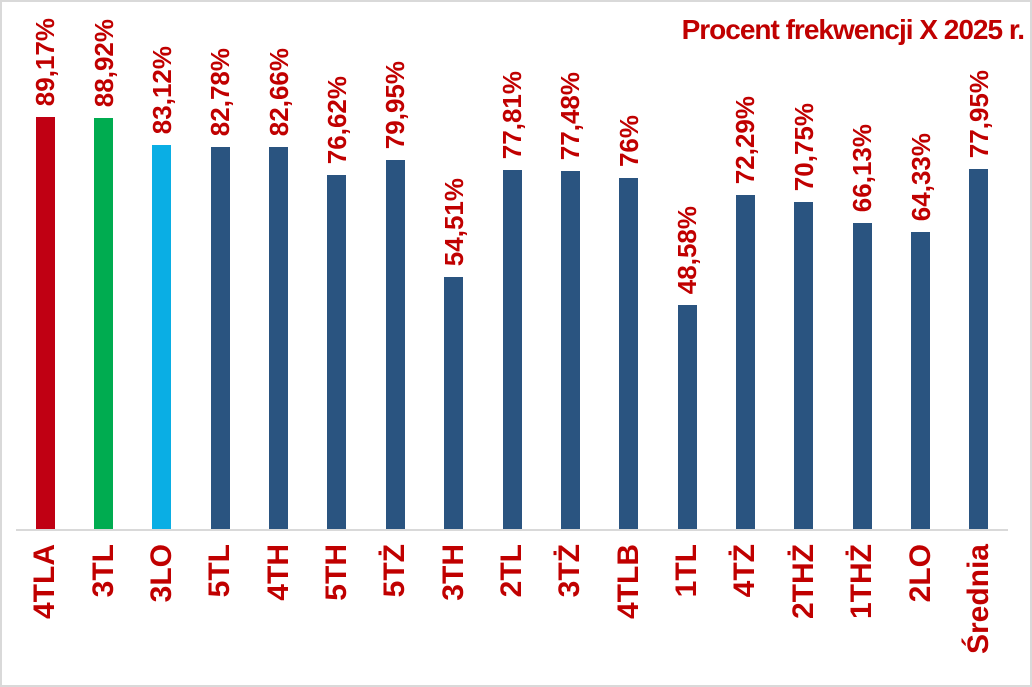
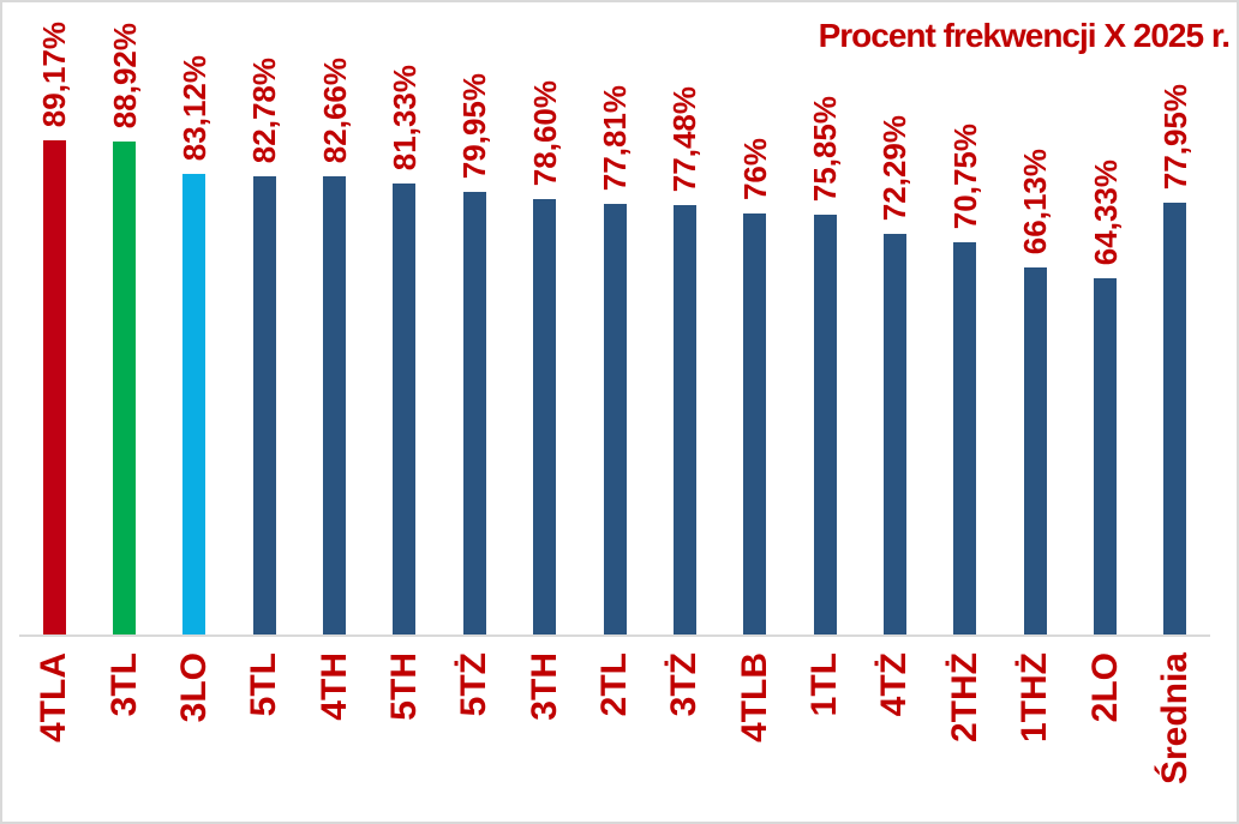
5TH: 76,62% -> 81,33%
3TH: 54,51% -> 78,60%
1TL: 48,58% -> 75,85%
